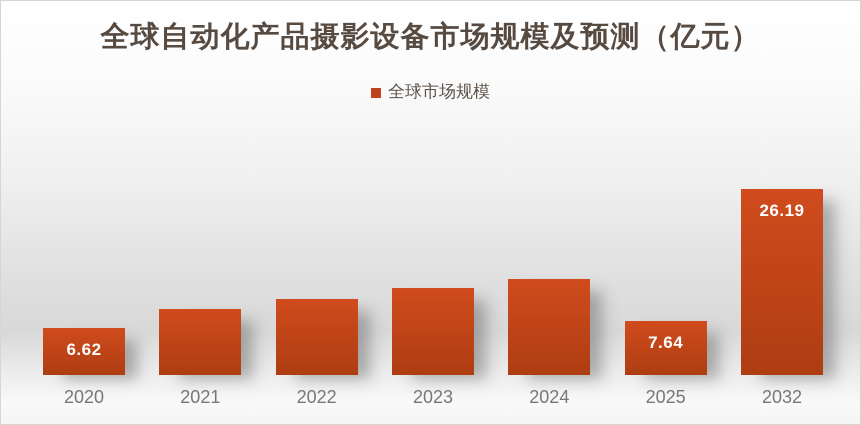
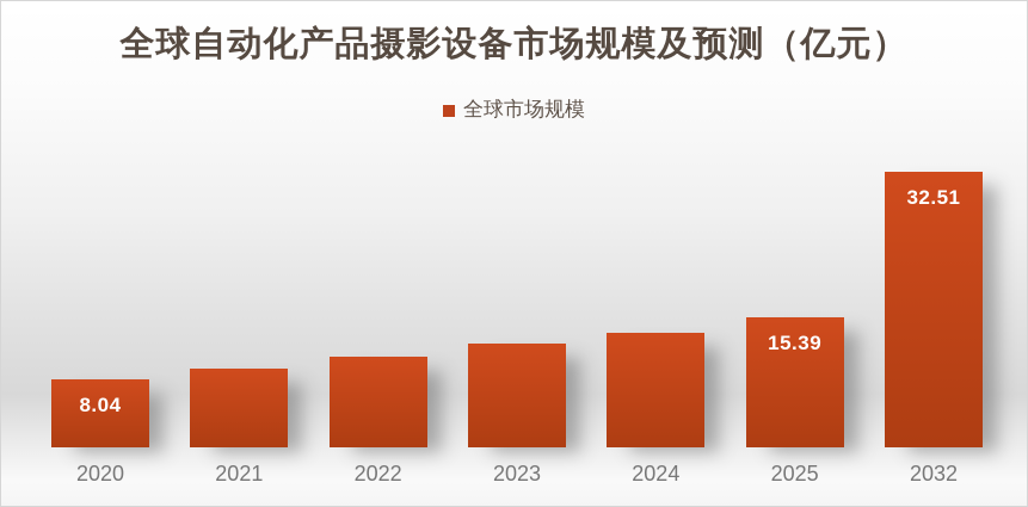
2020: 6.62 -> 8.04
2025: 7.64 -> 15.39
2032: 26.19 -> 32.51
